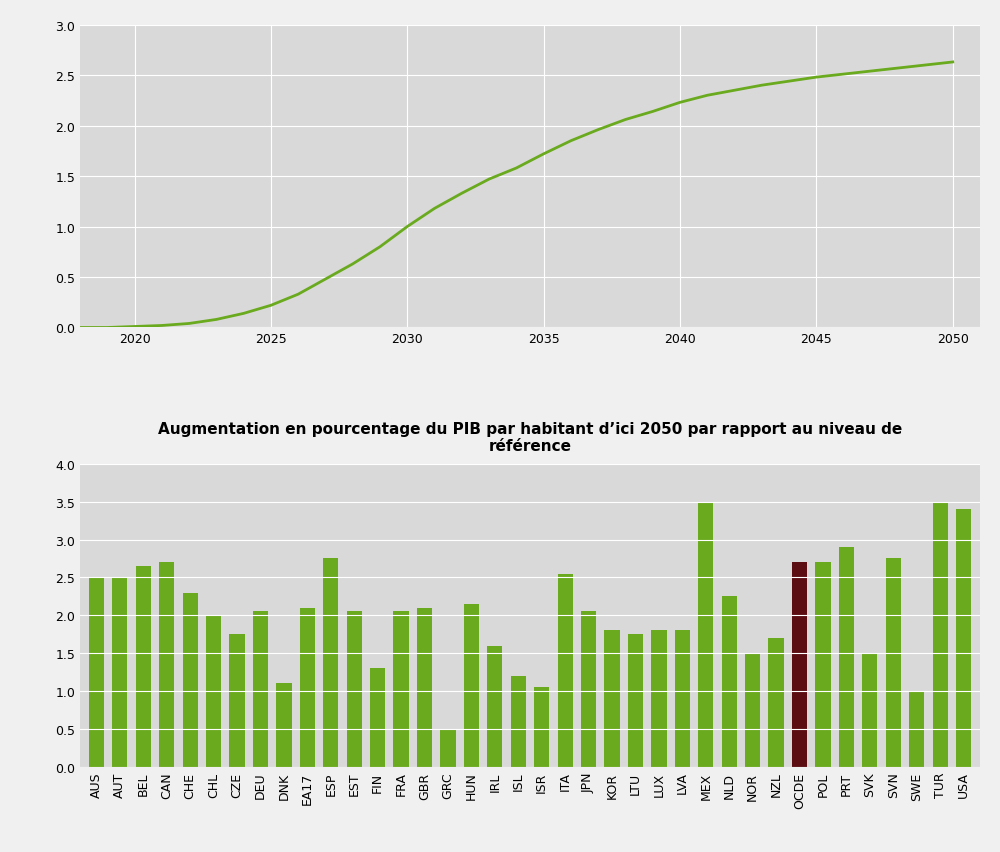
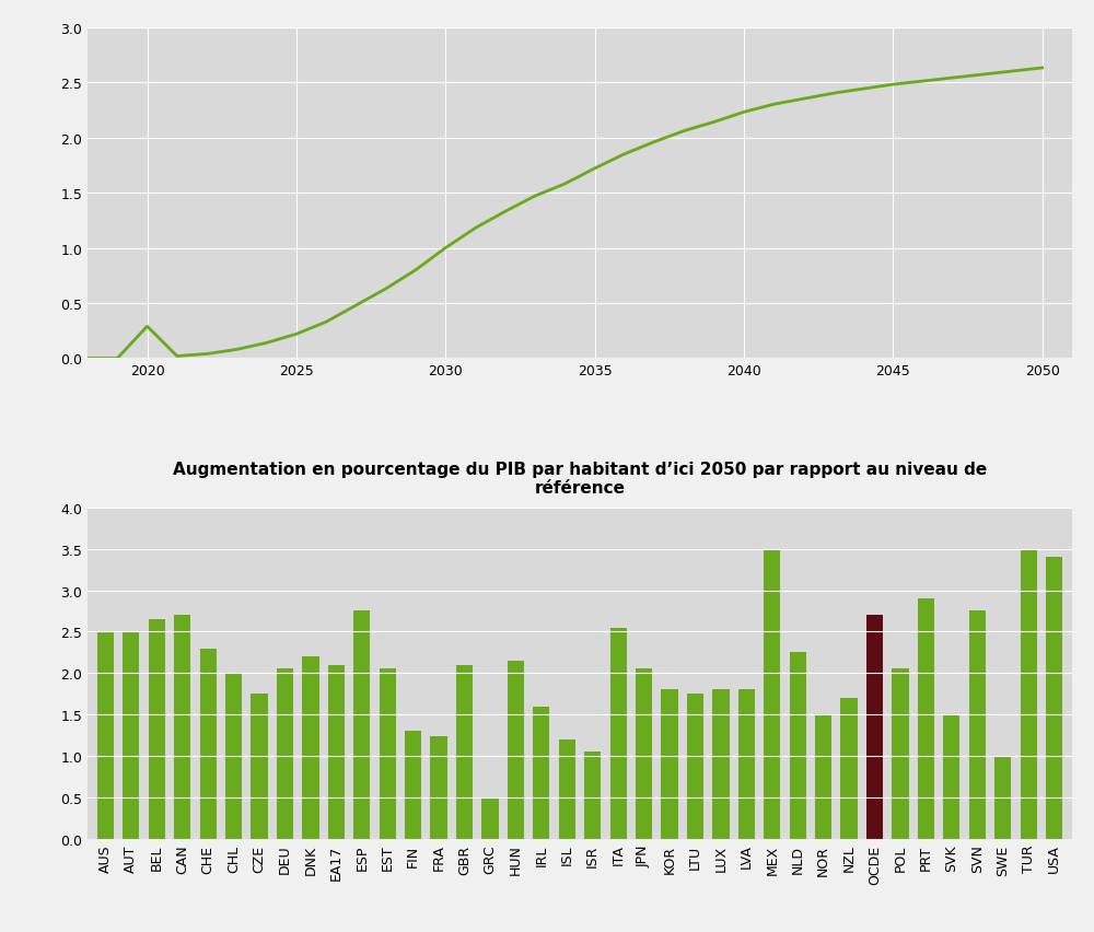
2020: 0.01 -> 0.29
DNK: 1.10 -> 2.20
FRA: 2.05 -> 1.24
POL: 2.70 -> 2.06
